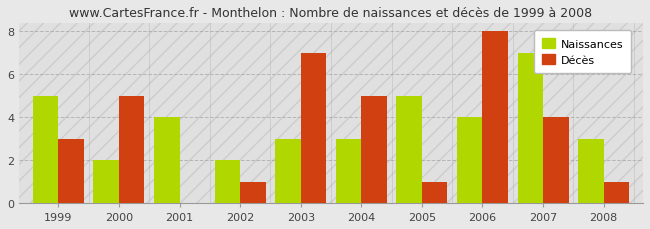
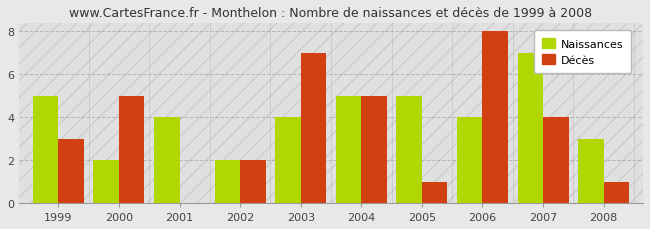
Décès/2002: 1 -> 2
Naissances/2003: 3 -> 4
Naissances/2004: 3 -> 5
